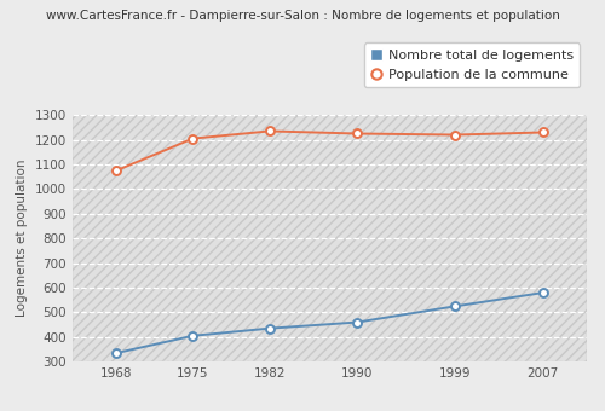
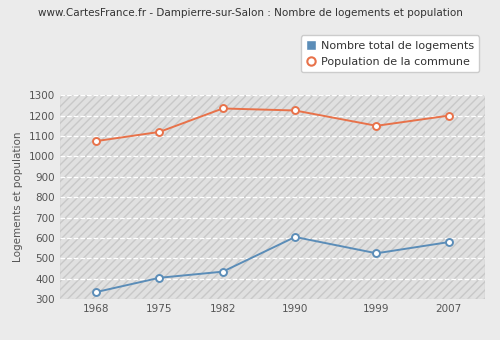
Population de la commune/1975: 1205 -> 1120
Nombre total de logements/1990: 460 -> 605
Population de la commune/1999: 1220 -> 1150
Population de la commune/2007: 1230 -> 1200
